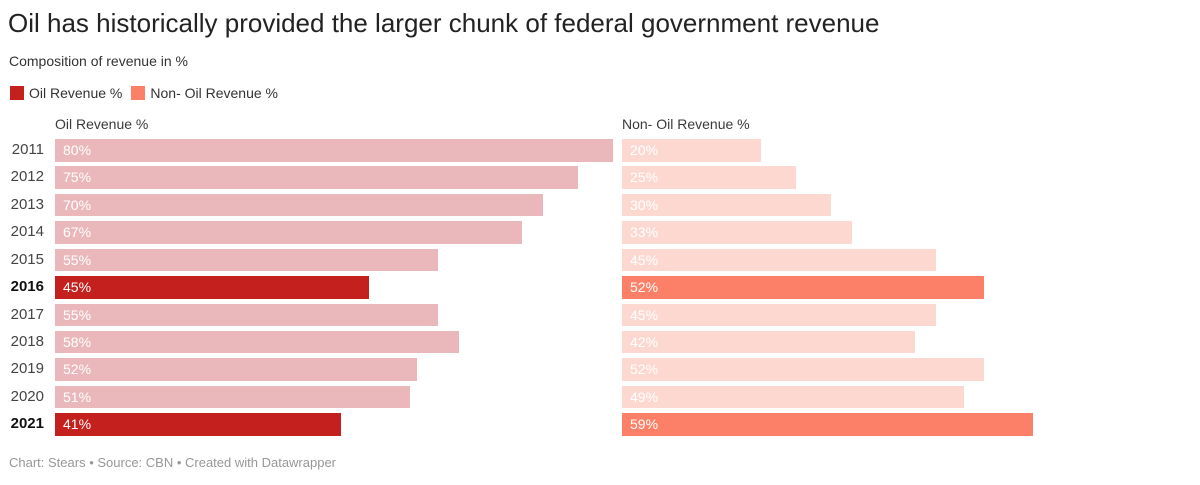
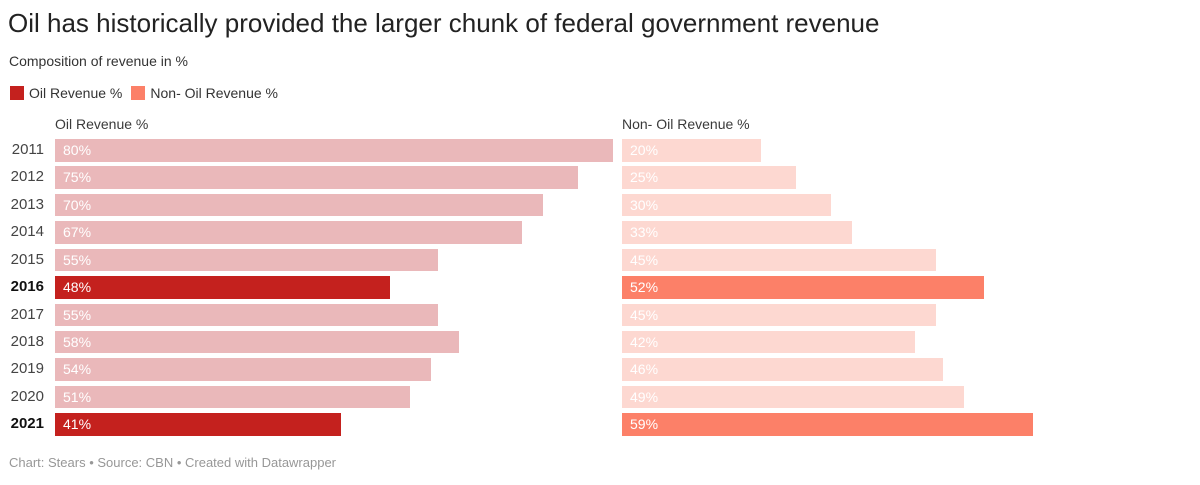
Oil Revenue %/2016: 45% -> 48%
Oil Revenue %/2019: 52% -> 54%
Non- Oil Revenue %/2019: 52% -> 46%
